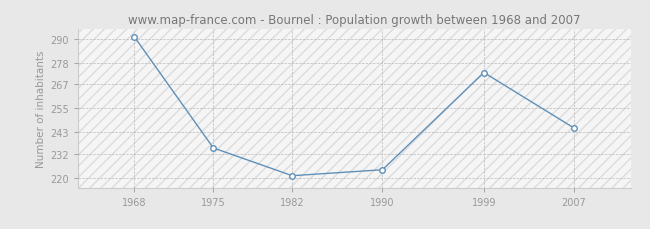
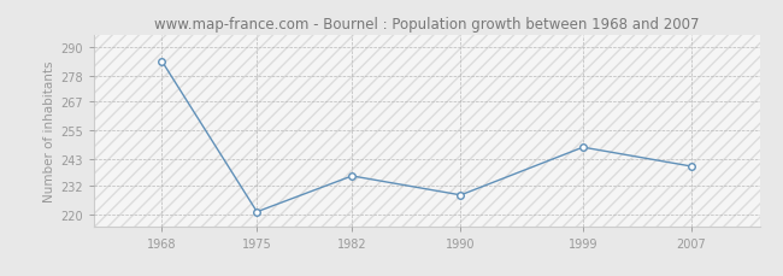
1968: 291 -> 284
1975: 235 -> 221
1982: 221 -> 236
1990: 224 -> 228
1999: 273 -> 248
2007: 245 -> 240
